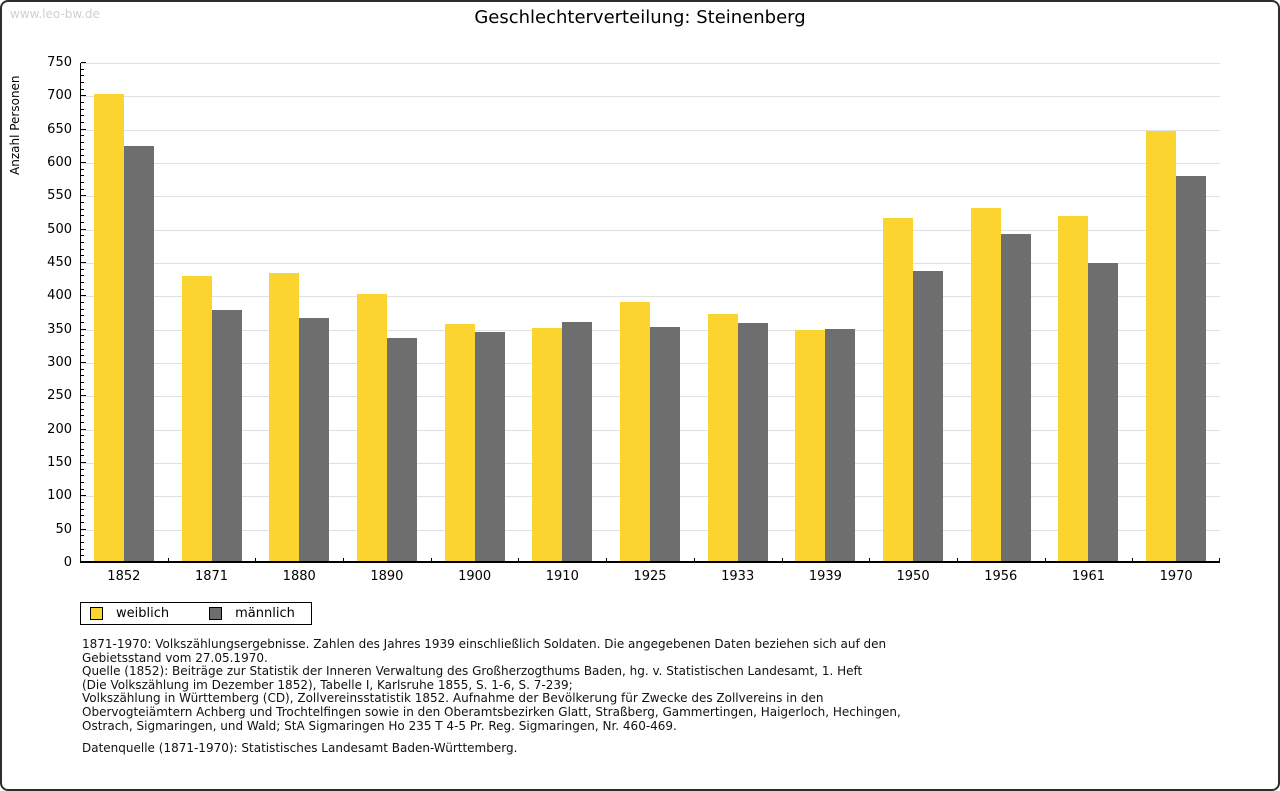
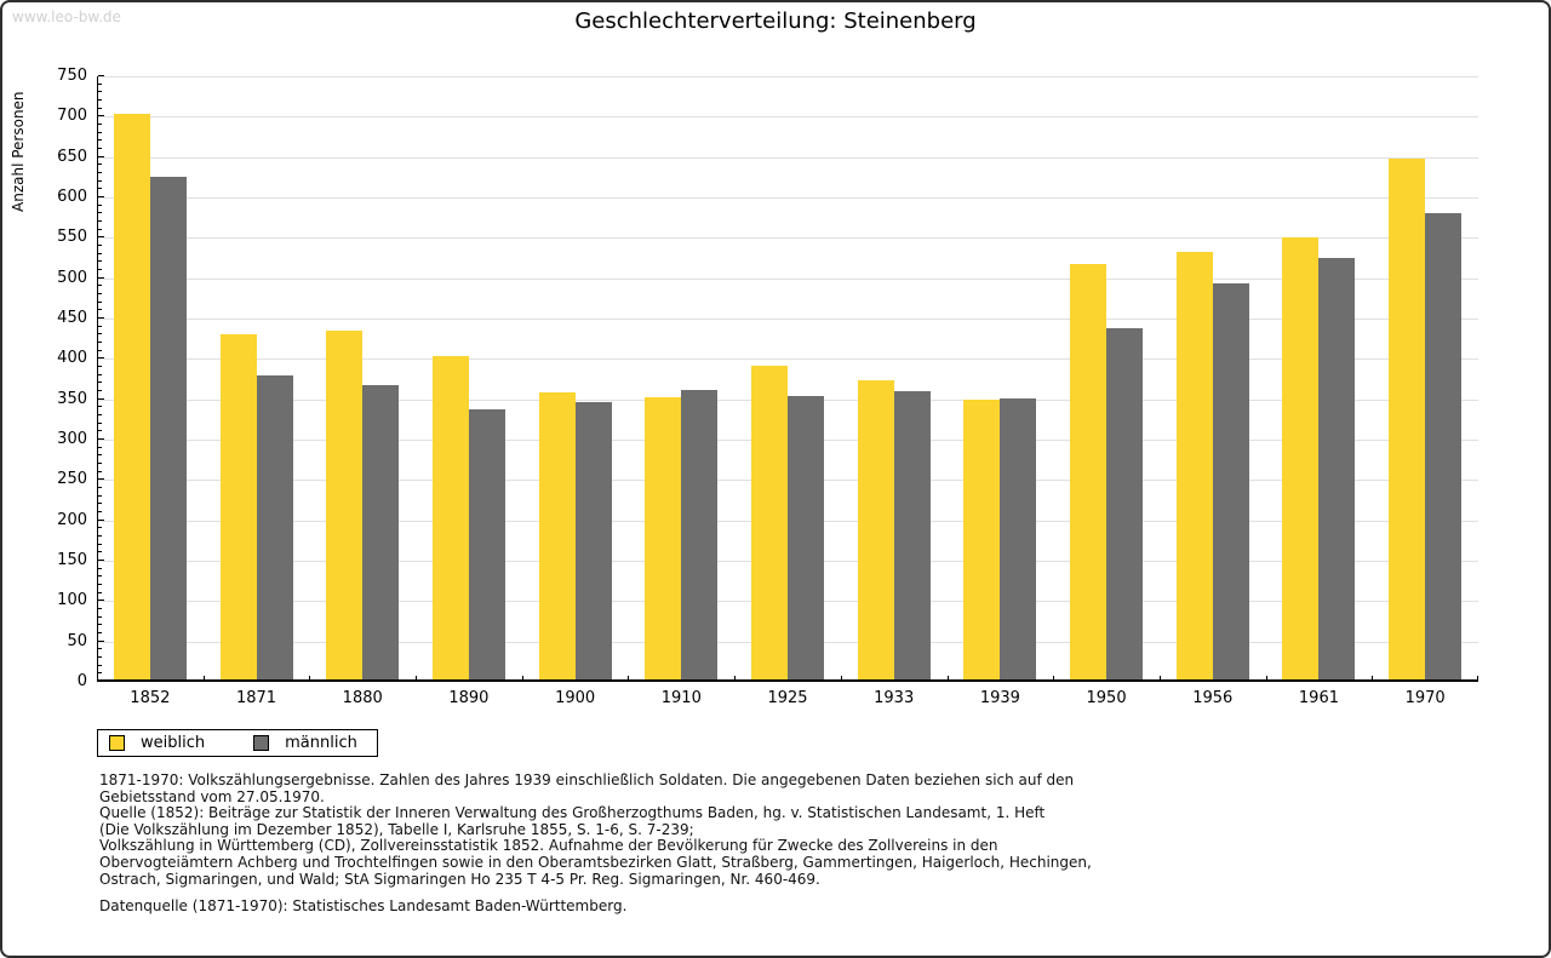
weiblich/1961: 520 -> 550
männlich/1961: 450 -> 520
